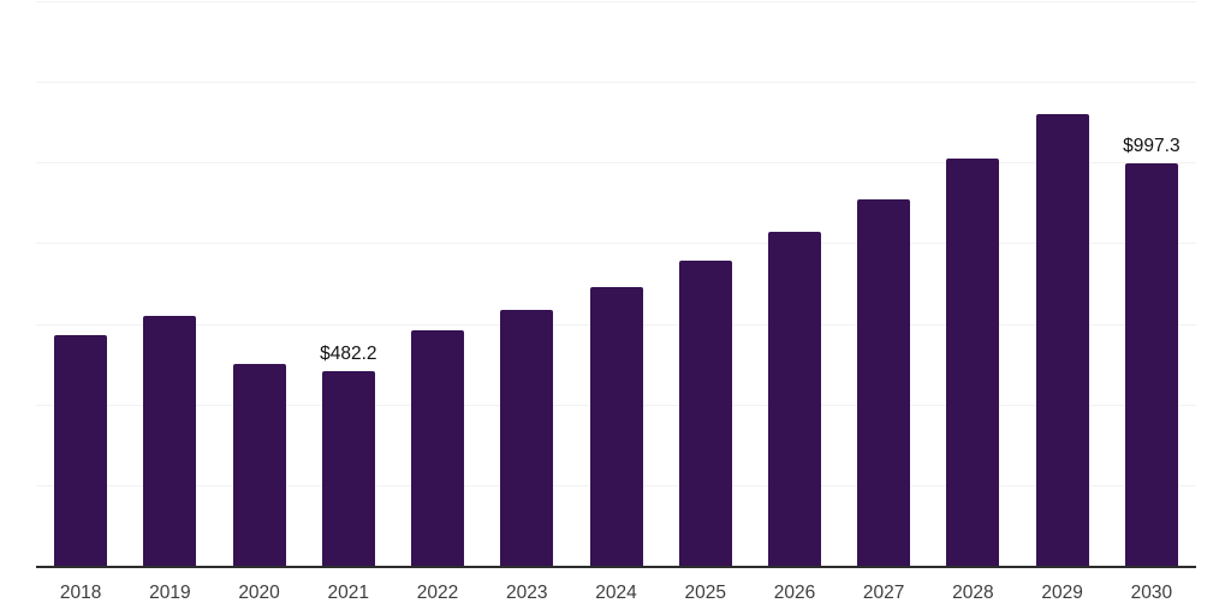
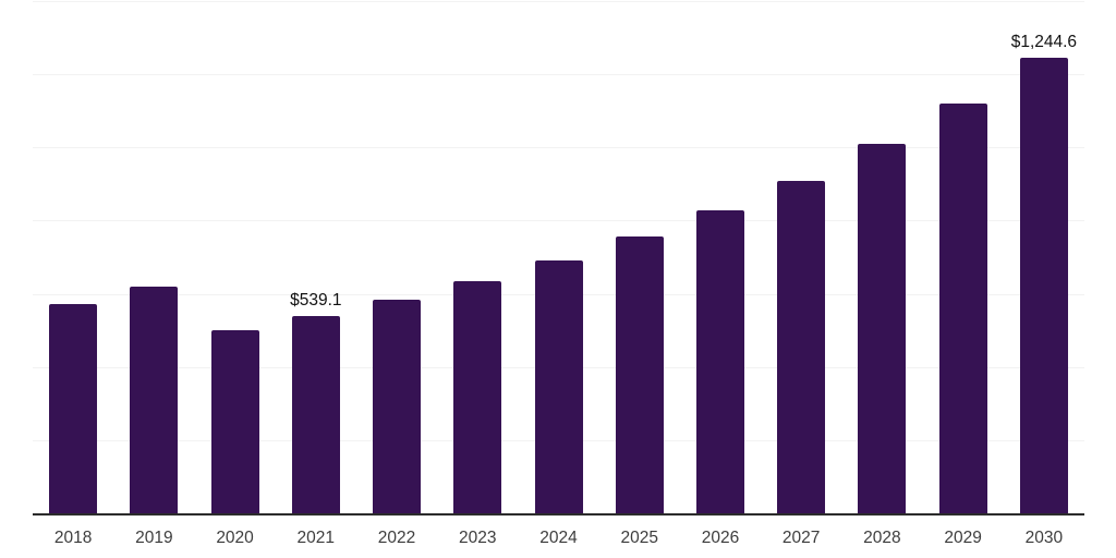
2021: $482.2 -> $539.1
2030: $997.3 -> $1,244.6
